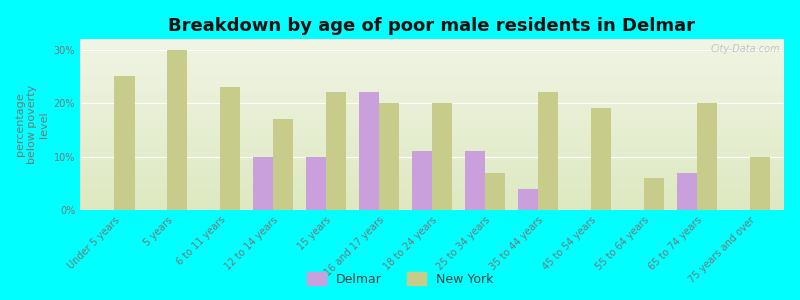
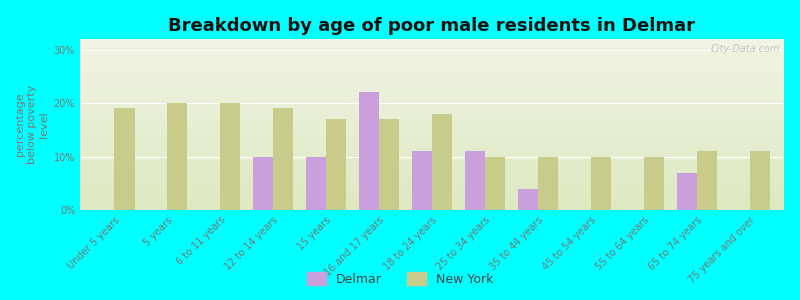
New York/Under 5 years: 25% -> 19%
New York/5 years: 30% -> 20%
New York/6 to 11 years: 23% -> 20%
New York/12 to 14 years: 17% -> 19%
New York/15 years: 22% -> 17%
New York/16 and 17 years: 20% -> 17%
New York/18 to 24 years: 20% -> 18%
New York/25 to 34 years: 7% -> 10%
New York/35 to 44 years: 22% -> 10%
New York/45 to 54 years: 19% -> 10%
New York/55 to 64 years: 6% -> 10%
New York/65 to 74 years: 20% -> 11%
New York/75 years and over: 10% -> 11%
